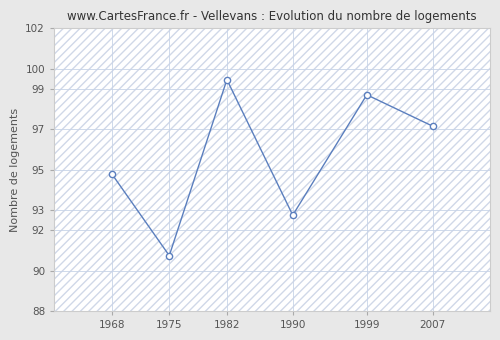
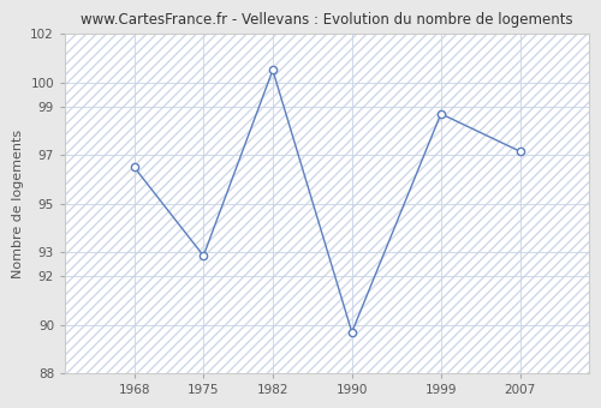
1968: 94.80 -> 96.50
1975: 90.75 -> 92.85
1982: 99.45 -> 100.50
1990: 92.75 -> 89.70
